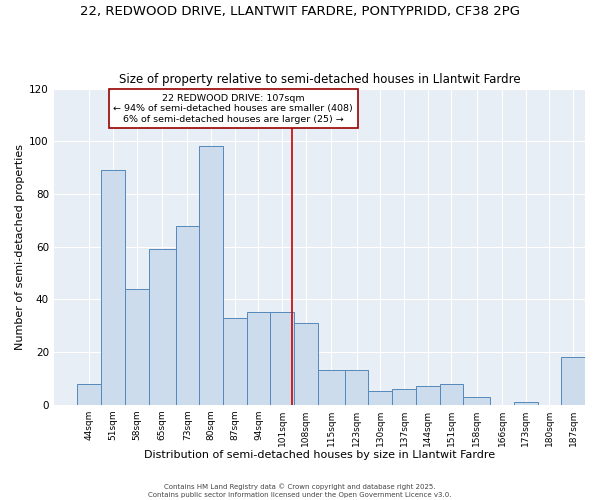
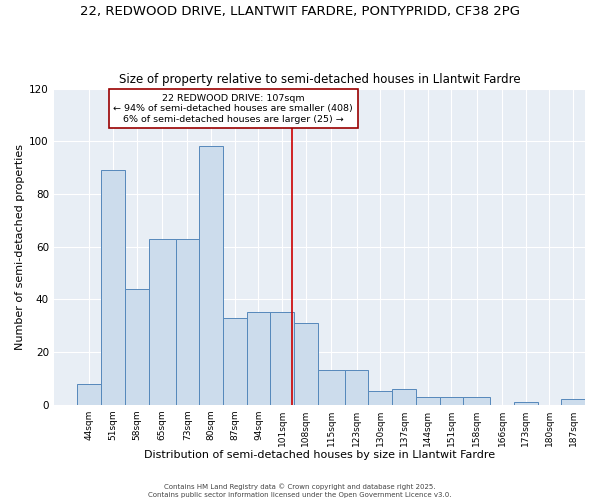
65sqm: 59 -> 63
73sqm: 68 -> 63
144sqm: 7 -> 3
151sqm: 8 -> 3
187sqm: 18 -> 2
